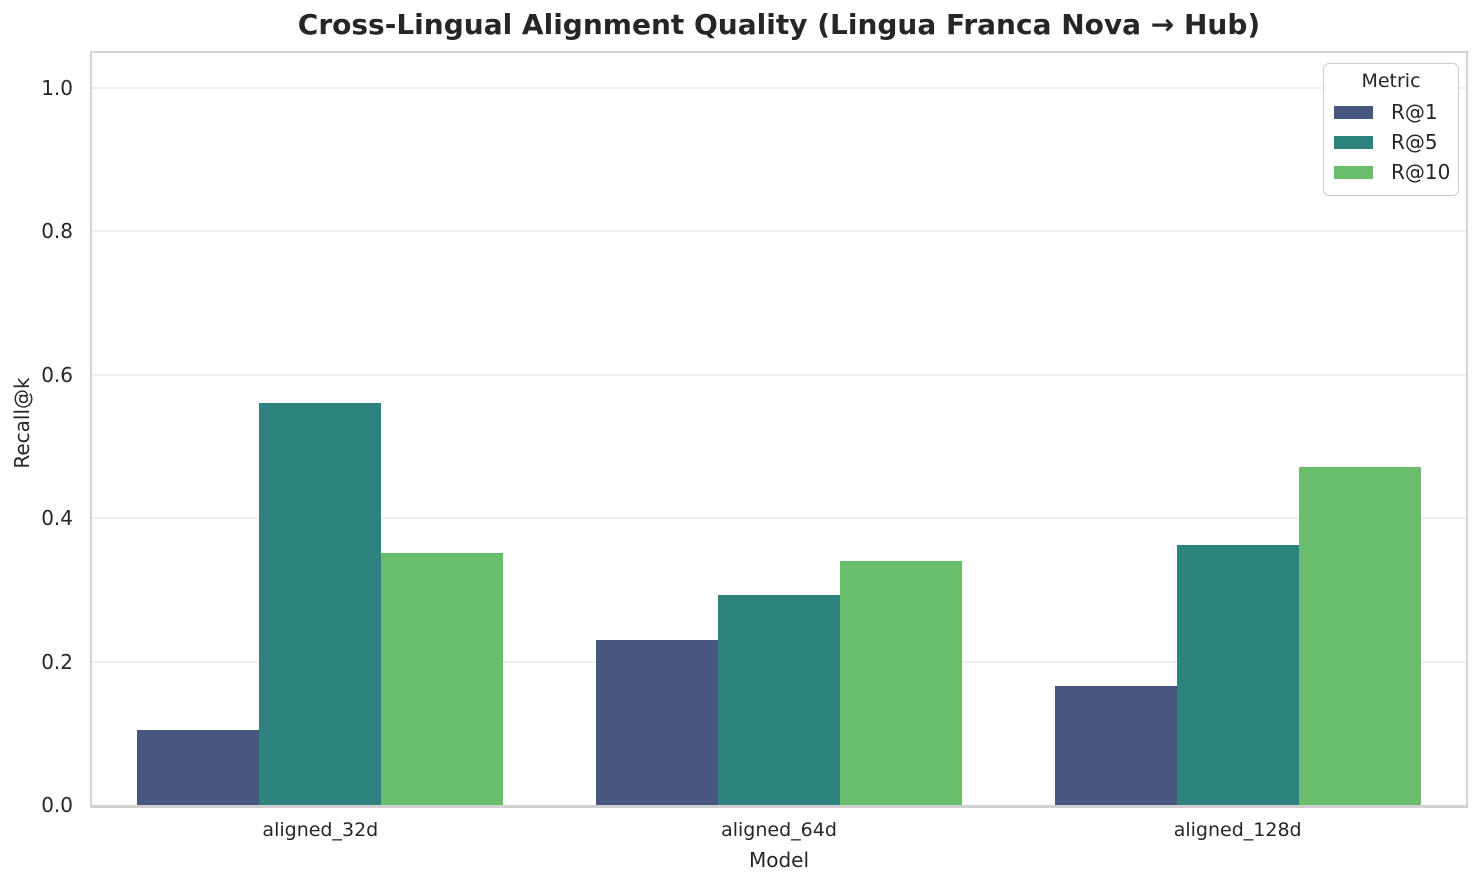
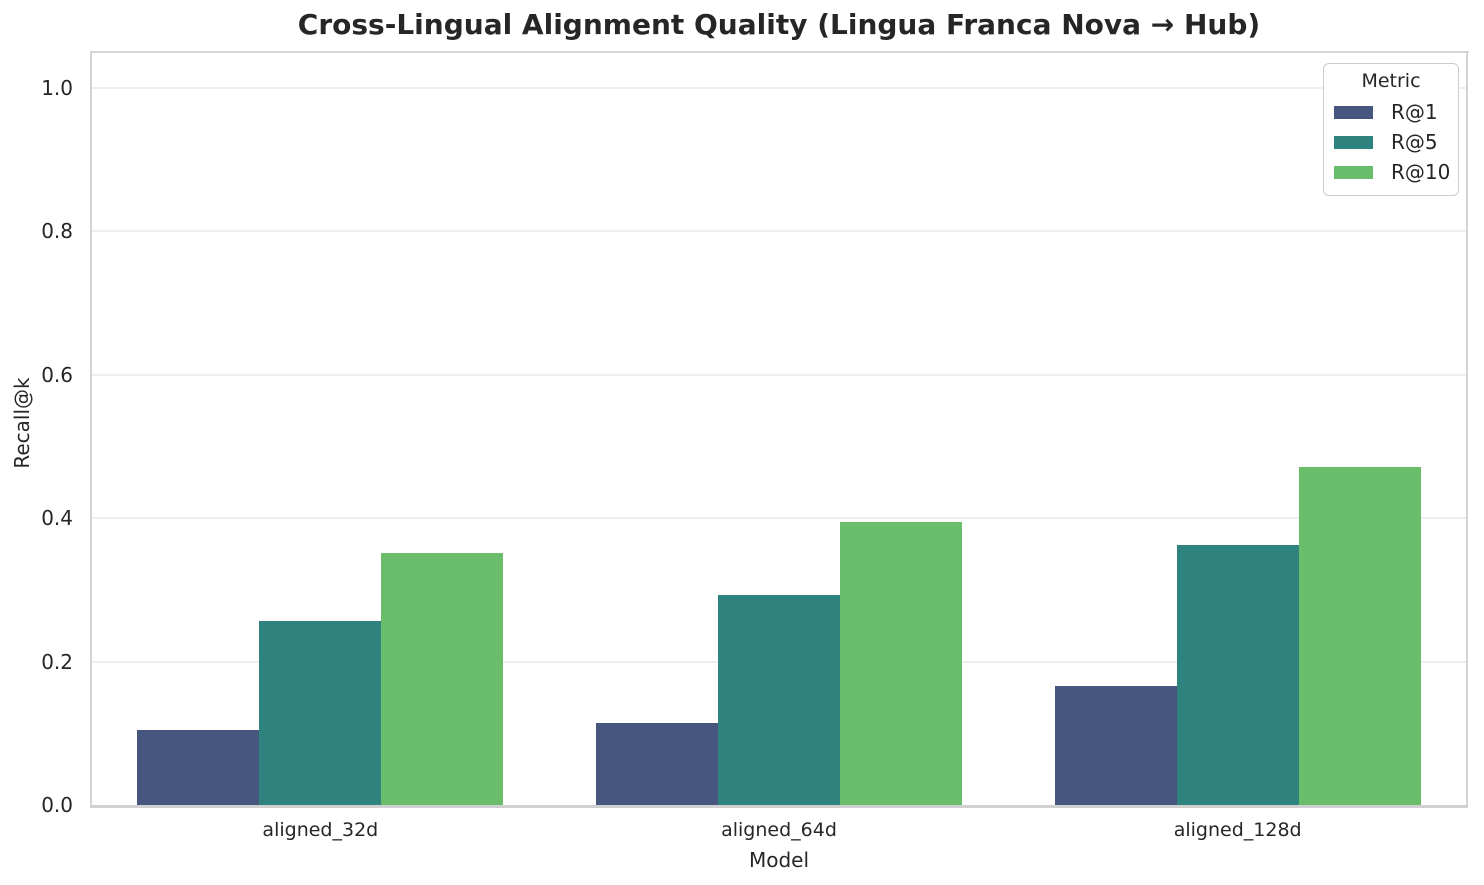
R@5/aligned_32d: 0.56 -> 0.26
R@1/aligned_64d: 0.23 -> 0.12
R@10/aligned_64d: 0.34 -> 0.40
